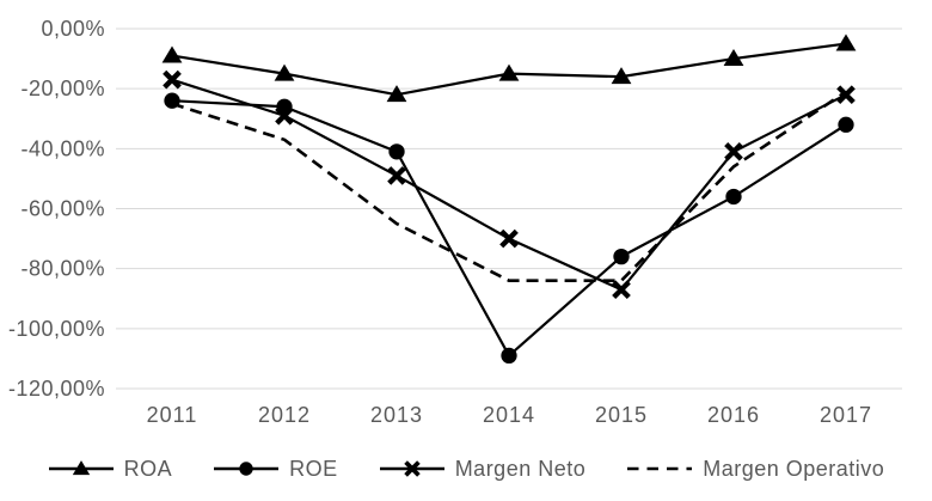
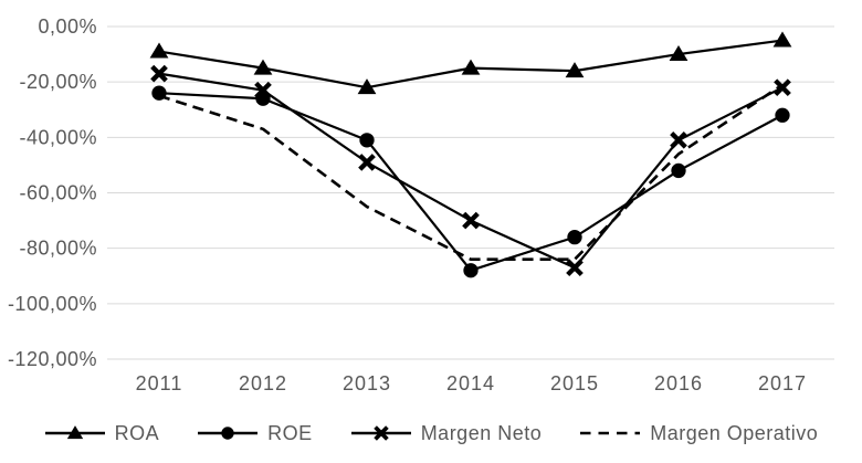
Margen Neto/2012: -29% -> -23%
ROE/2014: -109% -> -88%
ROE/2016: -56% -> -52%
